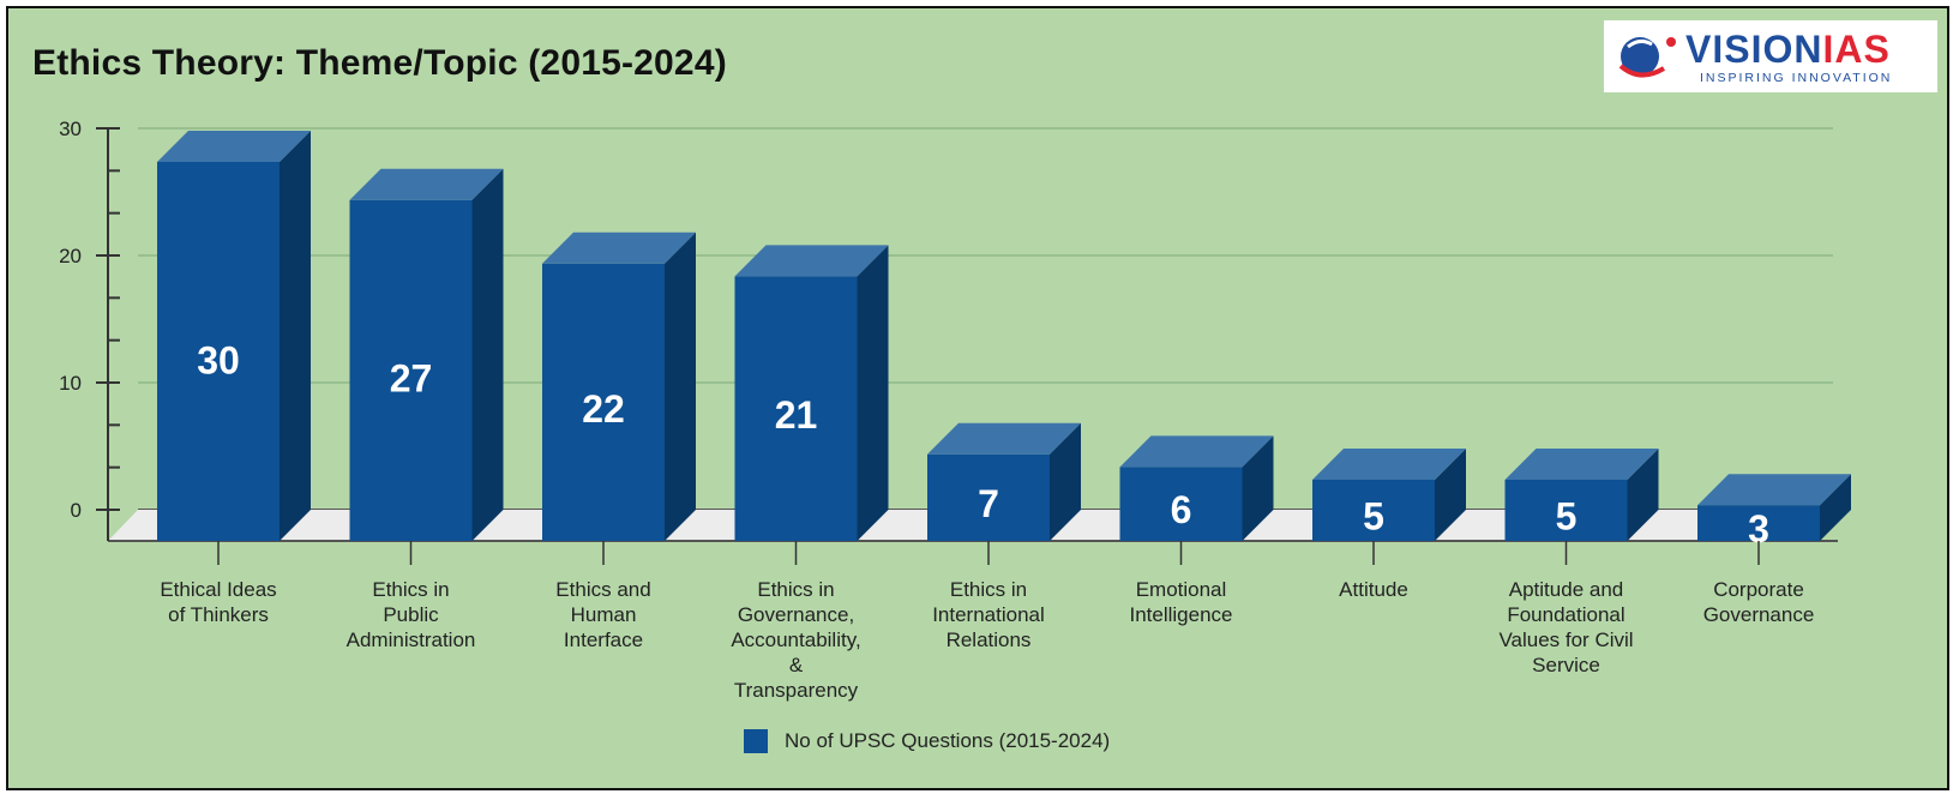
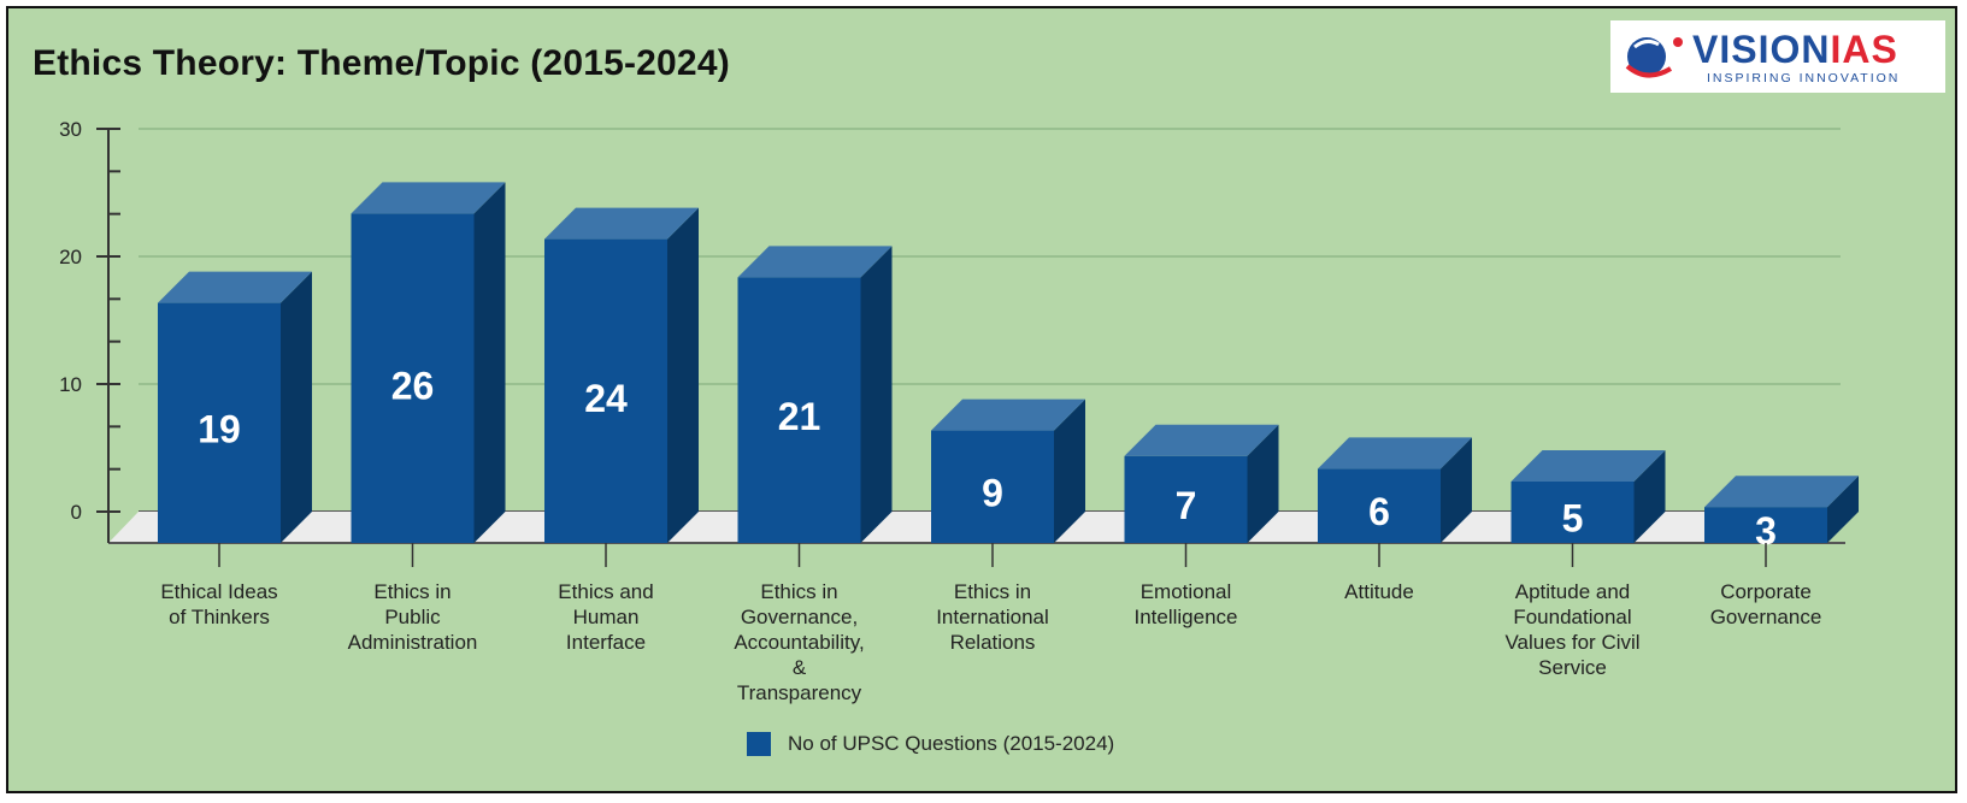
Ethical Ideas of Thinkers: 30 -> 19
Ethics in Public Administration: 27 -> 26
Ethics and Human Interface: 22 -> 24
Ethics in International Relations: 7 -> 9
Emotional Intelligence: 6 -> 7
Attitude: 5 -> 6
